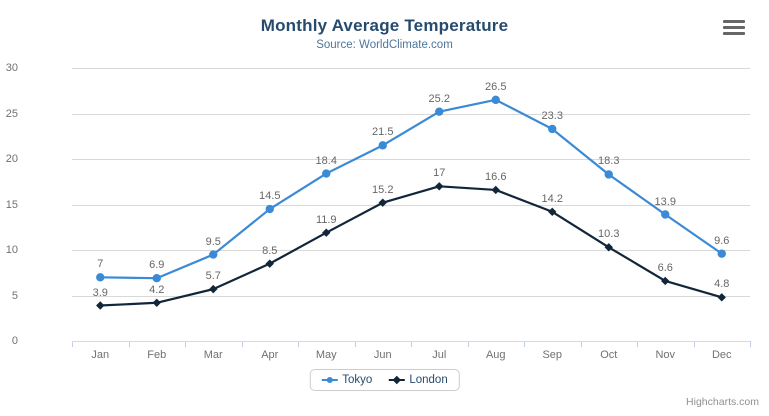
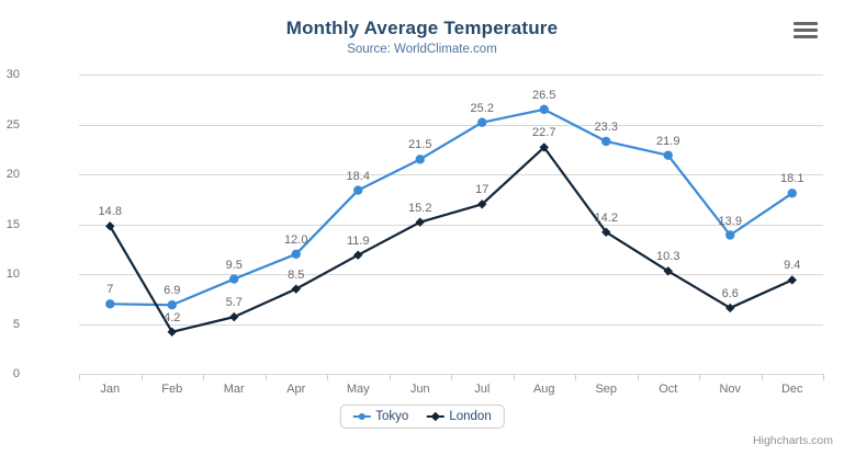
London/Jan: 3.9 -> 14.8
Tokyo/Apr: 14.5 -> 12.0
London/Aug: 16.6 -> 22.7
Tokyo/Oct: 18.3 -> 21.9
Tokyo/Dec: 9.6 -> 18.1
London/Dec: 4.8 -> 9.4
